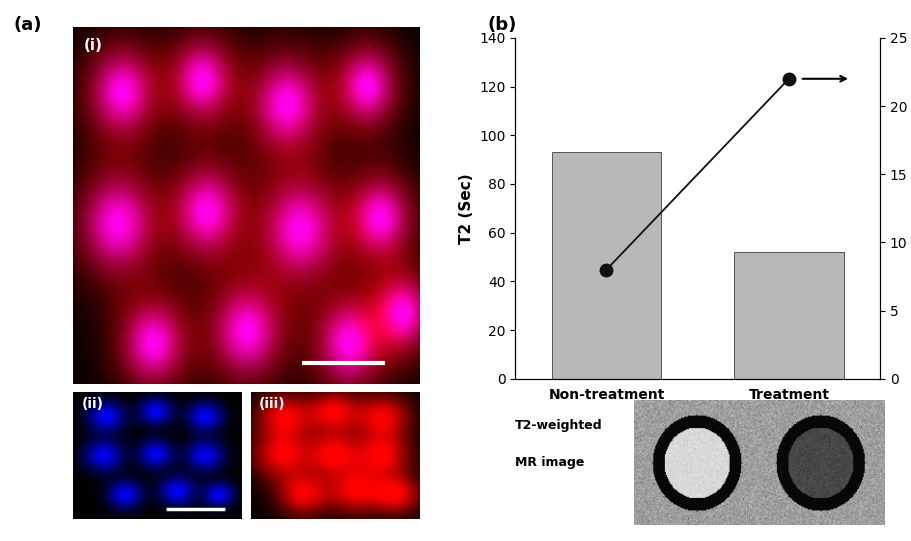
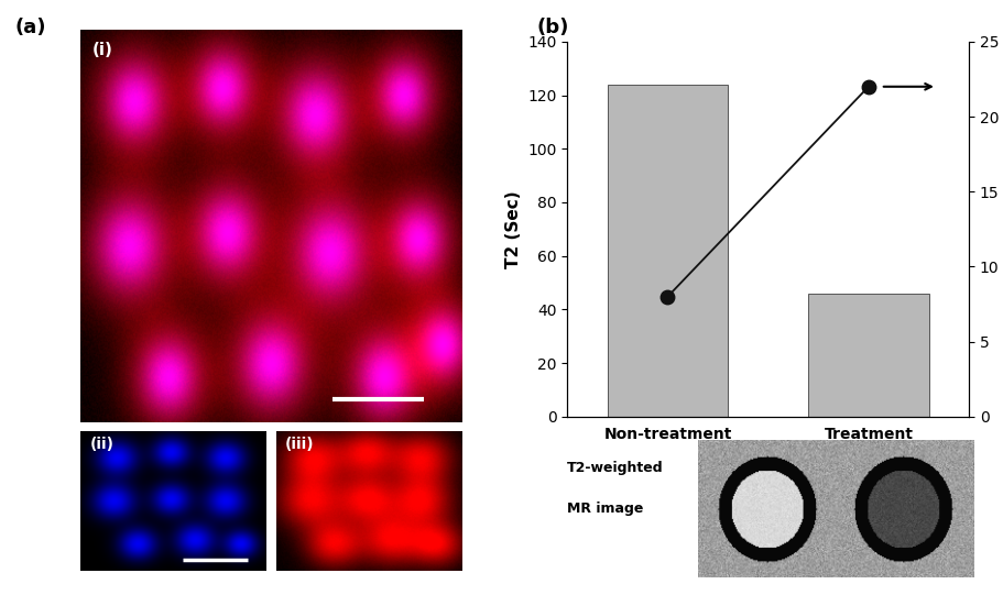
Non-treatment: 93 -> 124
Treatment: 52 -> 46
